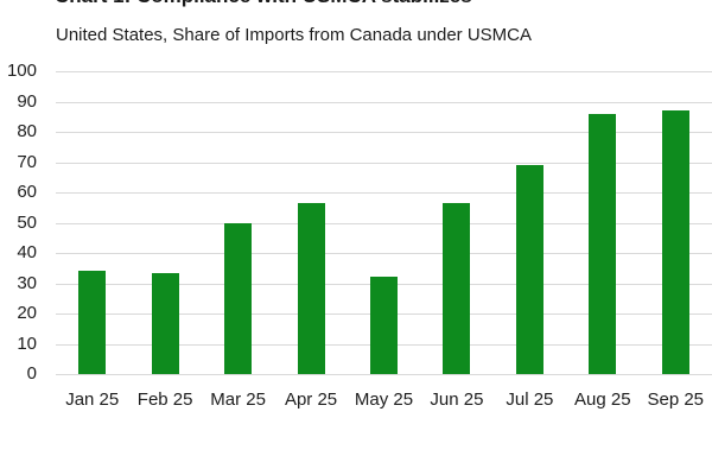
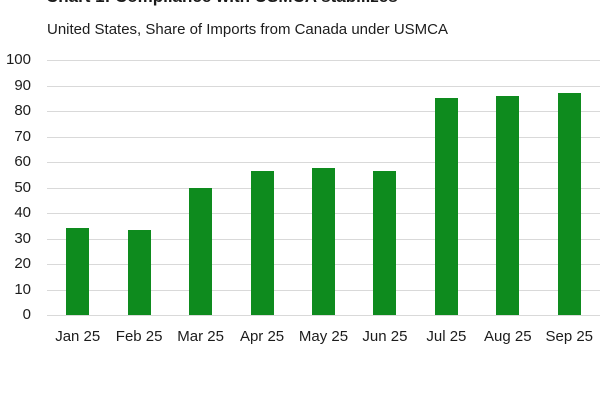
May 25: 32 -> 58
Jul 25: 69 -> 85
